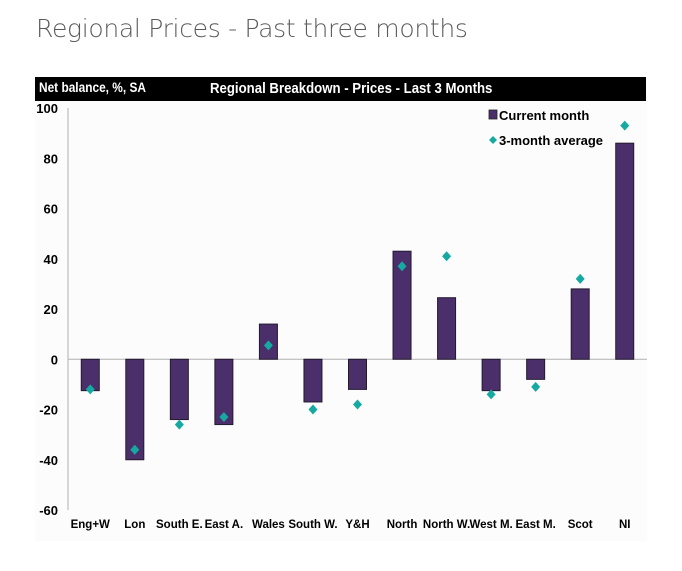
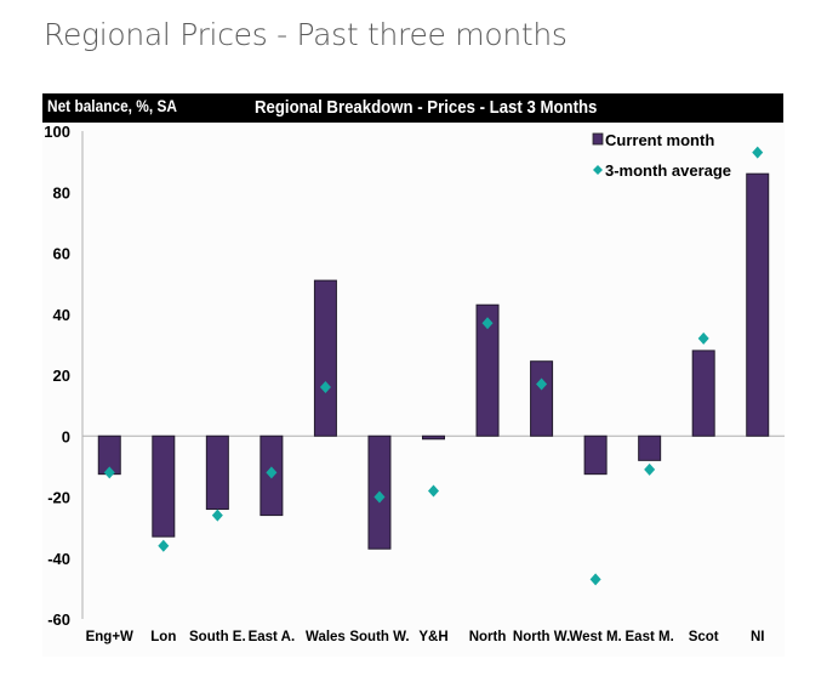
Current month/Lon: -40 -> -33
3-month average/East A.: -23 -> -12
Current month/Wales: 14 -> 51
3-month average/Wales: 6 -> 16
Current month/South W.: -17 -> -37
Current month/Y&H: -12 -> -1
3-month average/North W.: 41 -> 17
3-month average/West M.: -14 -> -47
